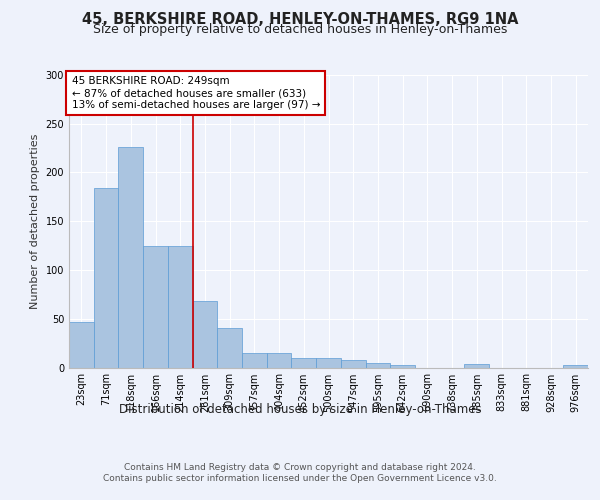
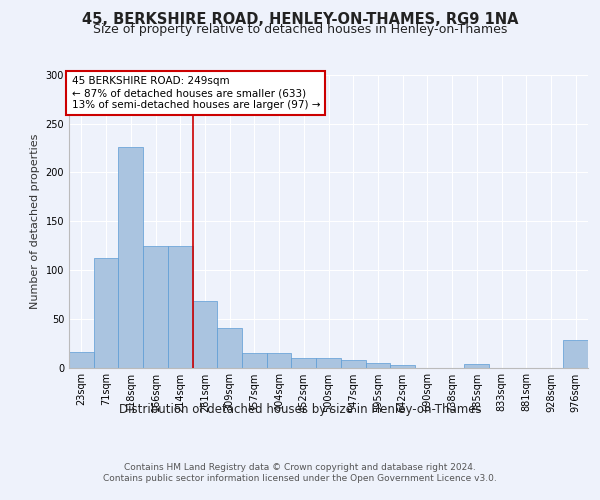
23sqm: 47 -> 16
71sqm: 184 -> 112
976sqm: 3 -> 28
